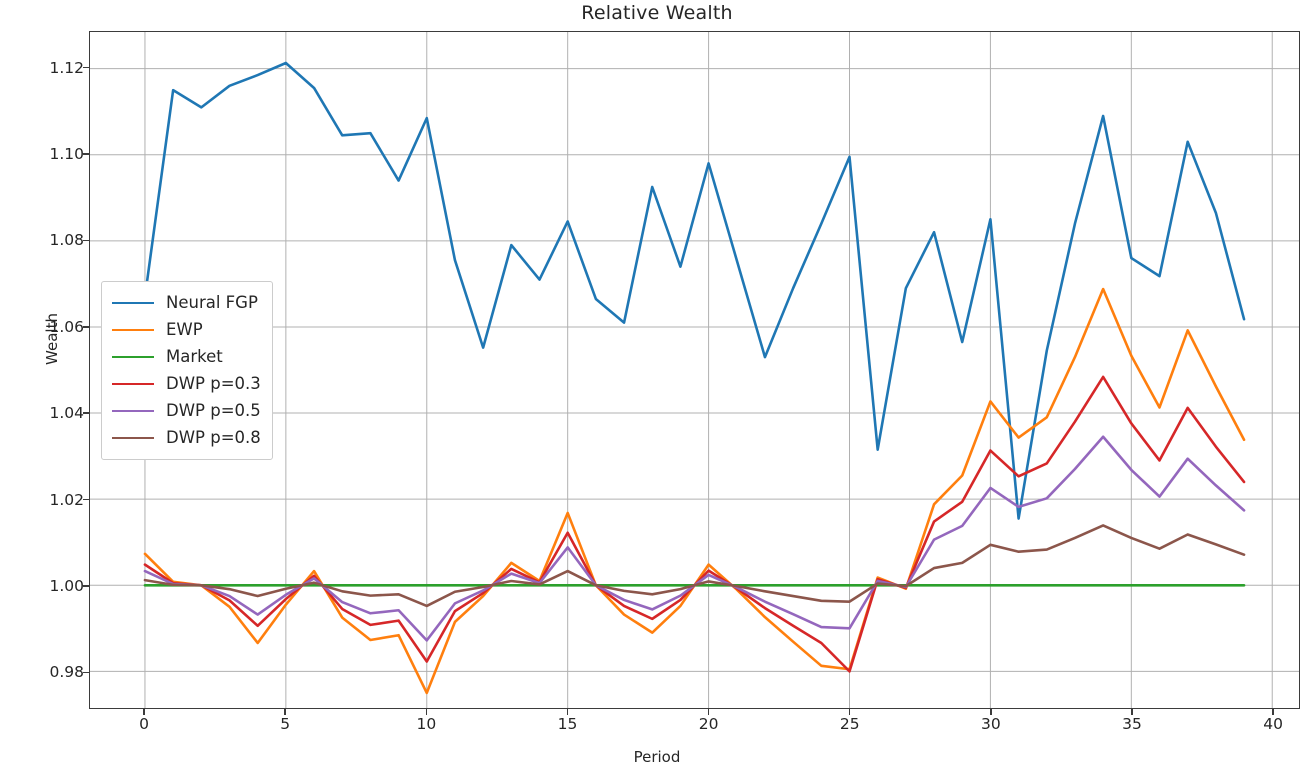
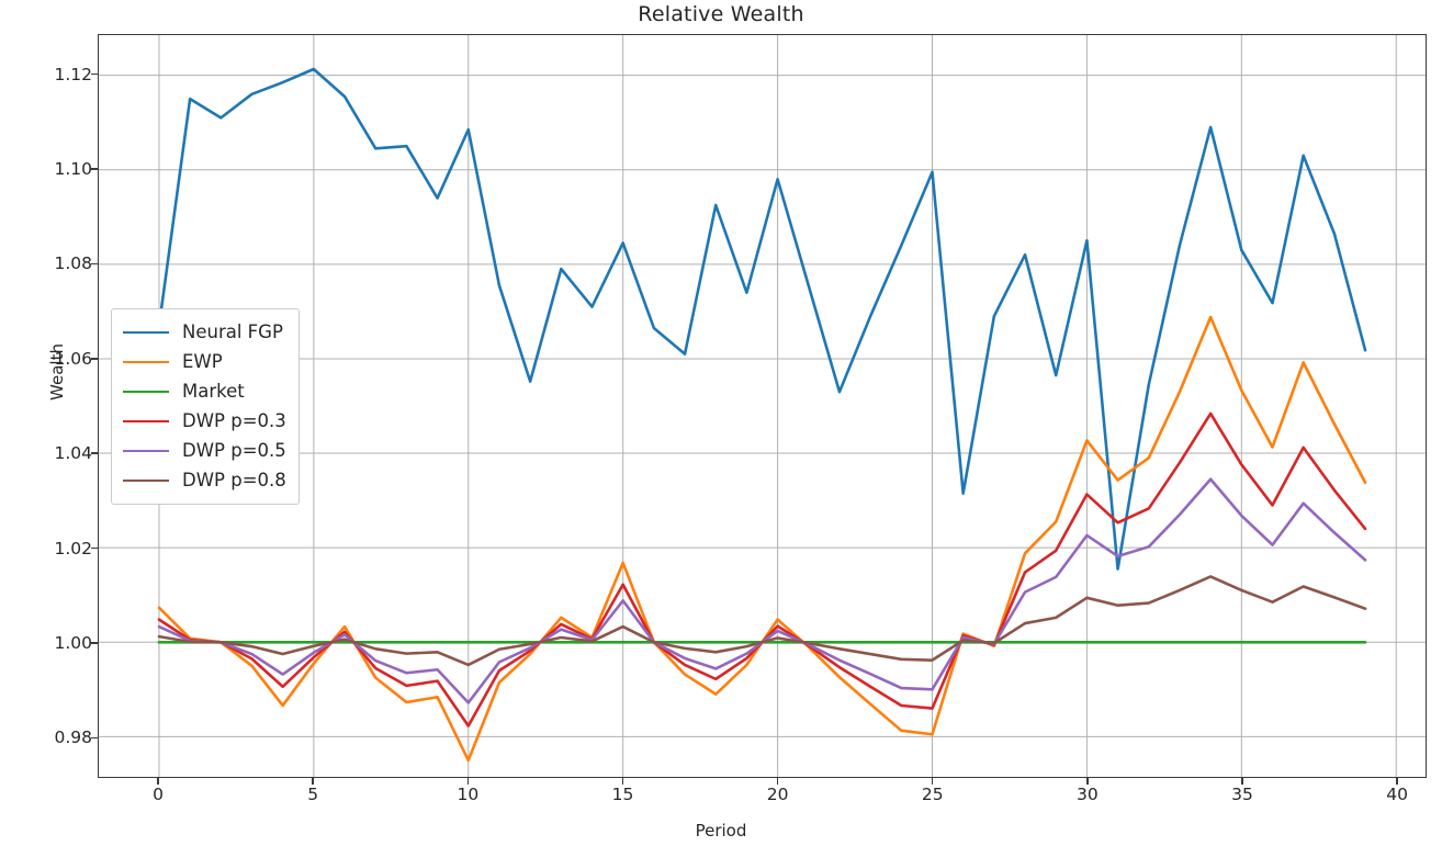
DWP p=0.3/25: 0.980 -> 0.986
Neural FGP/35: 1.076 -> 1.083
